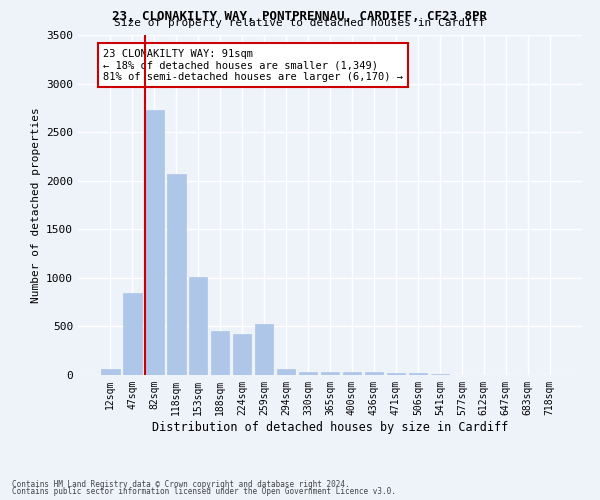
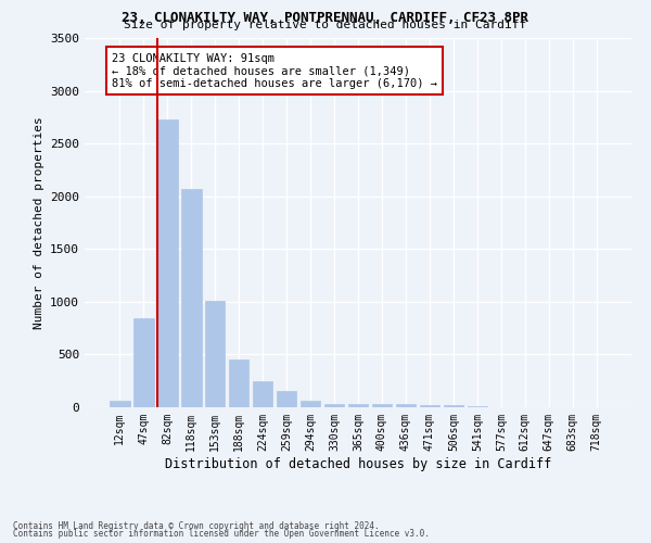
224sqm: 420 -> 250
259sqm: 520 -> 160
